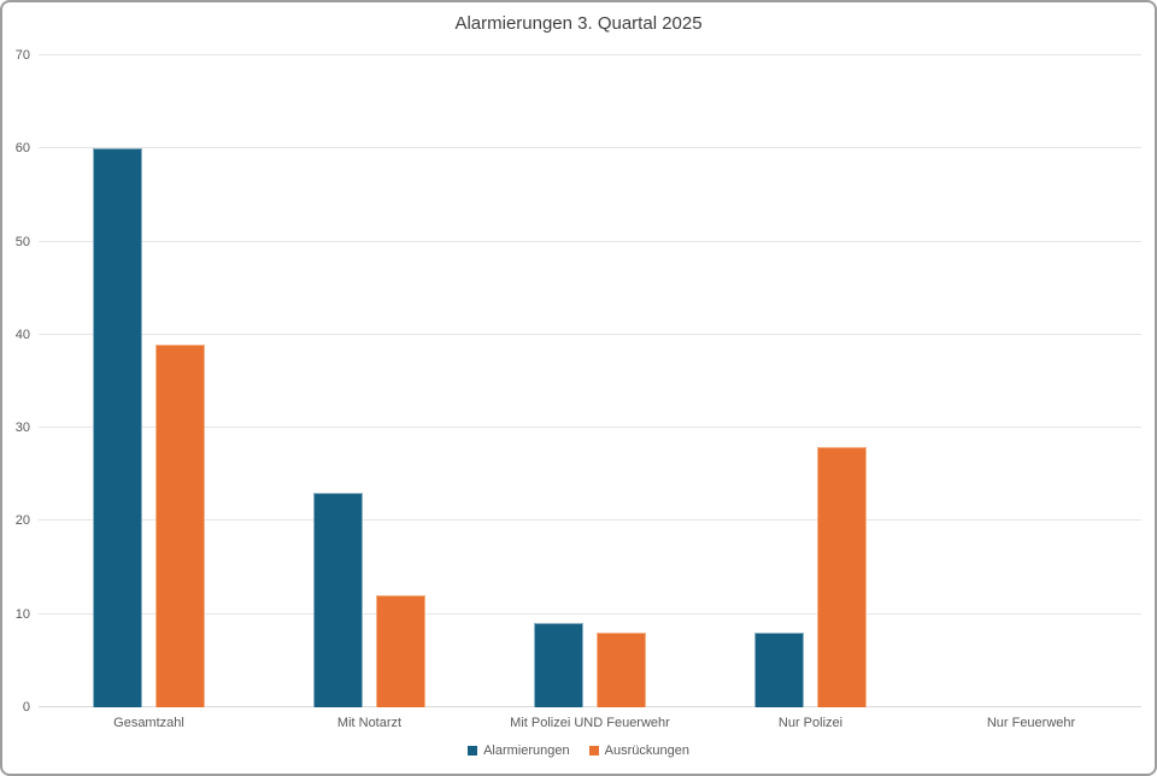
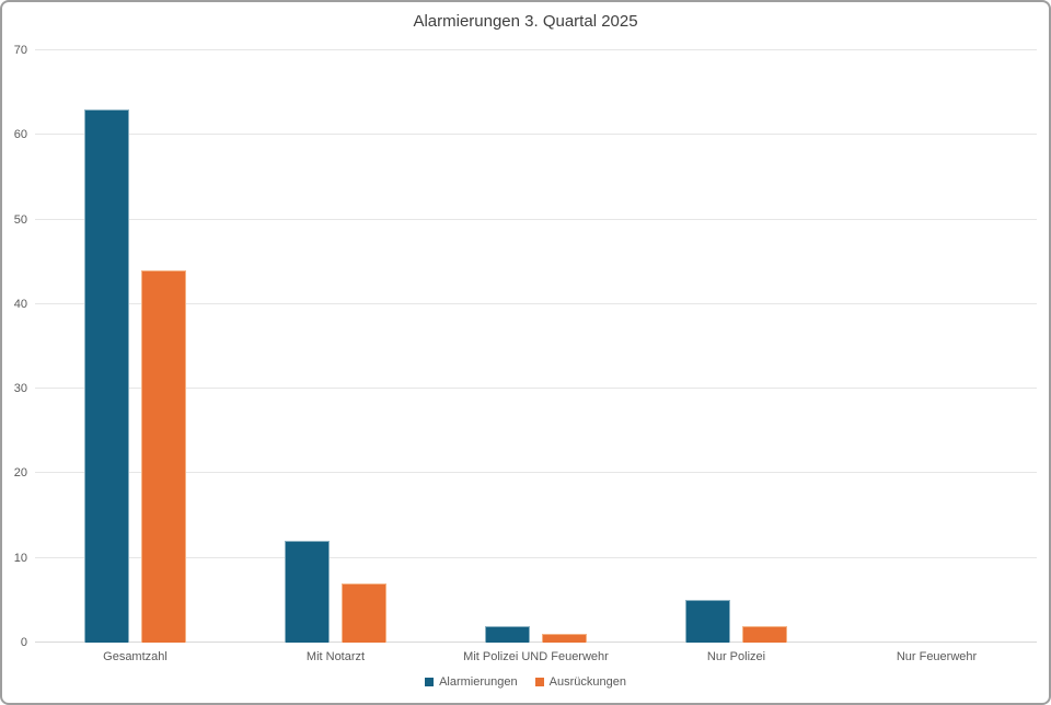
Alarmierungen/Gesamtzahl: 60 -> 63
Ausrückungen/Gesamtzahl: 39 -> 44
Alarmierungen/Mit Notarzt: 23 -> 12
Ausrückungen/Mit Notarzt: 12 -> 7
Alarmierungen/Mit Polizei UND Feuerwehr: 9 -> 2
Ausrückungen/Mit Polizei UND Feuerwehr: 8 -> 1
Alarmierungen/Nur Polizei: 8 -> 5
Ausrückungen/Nur Polizei: 28 -> 2
